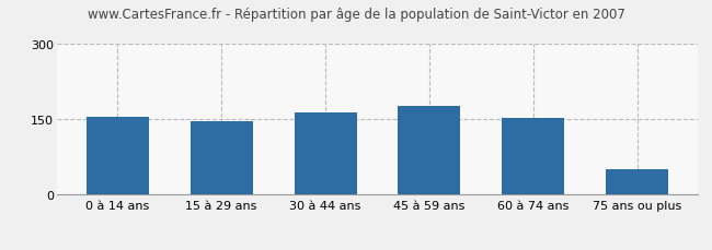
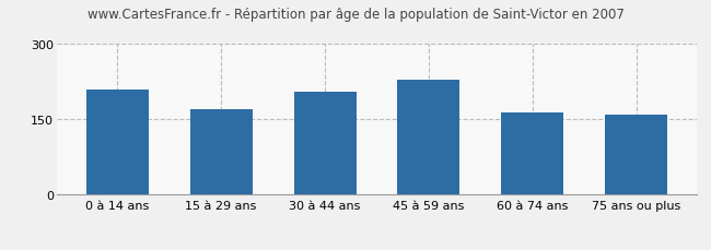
0 à 14 ans: 156 -> 210
15 à 29 ans: 147 -> 170
30 à 44 ans: 163 -> 205
45 à 59 ans: 177 -> 230
60 à 74 ans: 152 -> 165
75 ans ou plus: 50 -> 160
